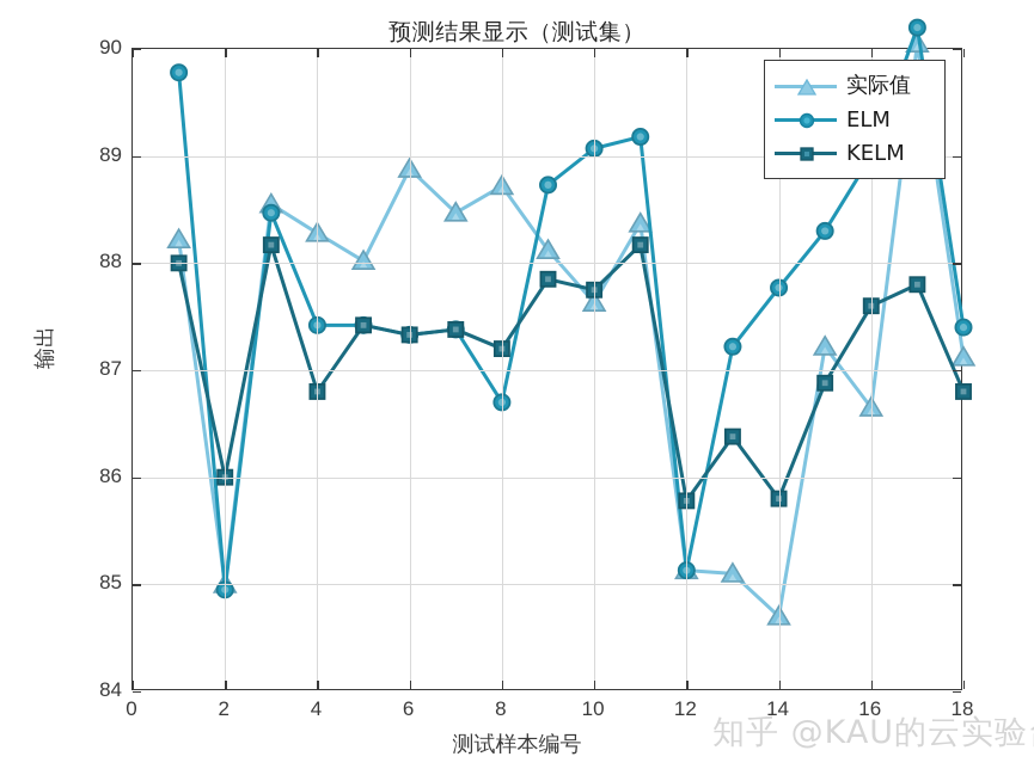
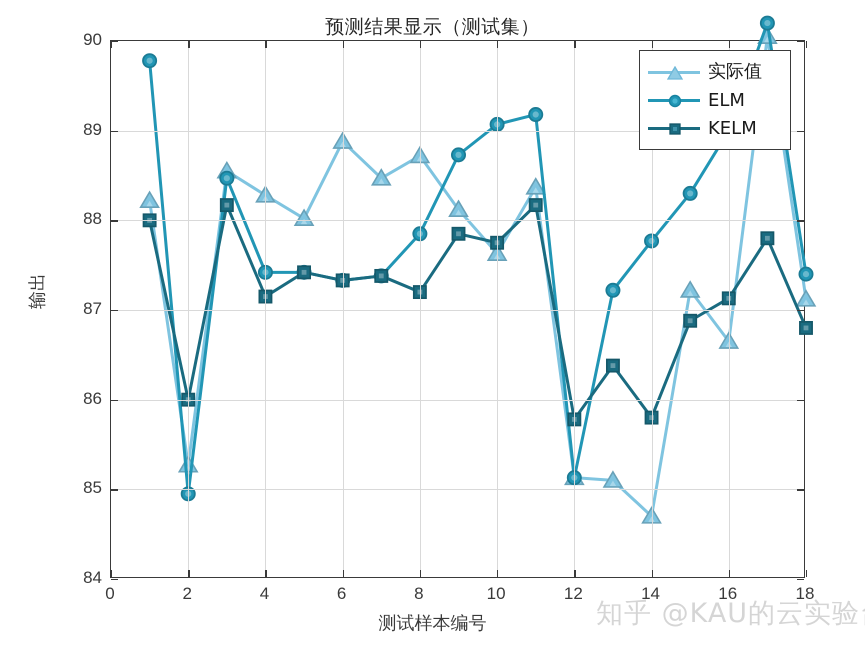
实际值/2: 85.0 -> 85.3
KELM/4: 86.8 -> 87.2
ELM/8: 86.7 -> 87.8
KELM/16: 87.6 -> 87.1
